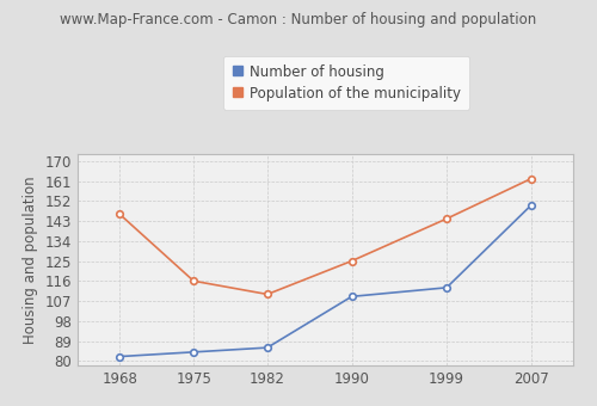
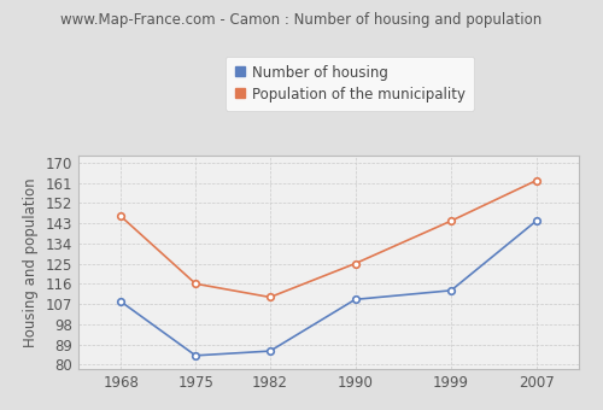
Number of housing/1968: 82 -> 108
Number of housing/2007: 150 -> 144
